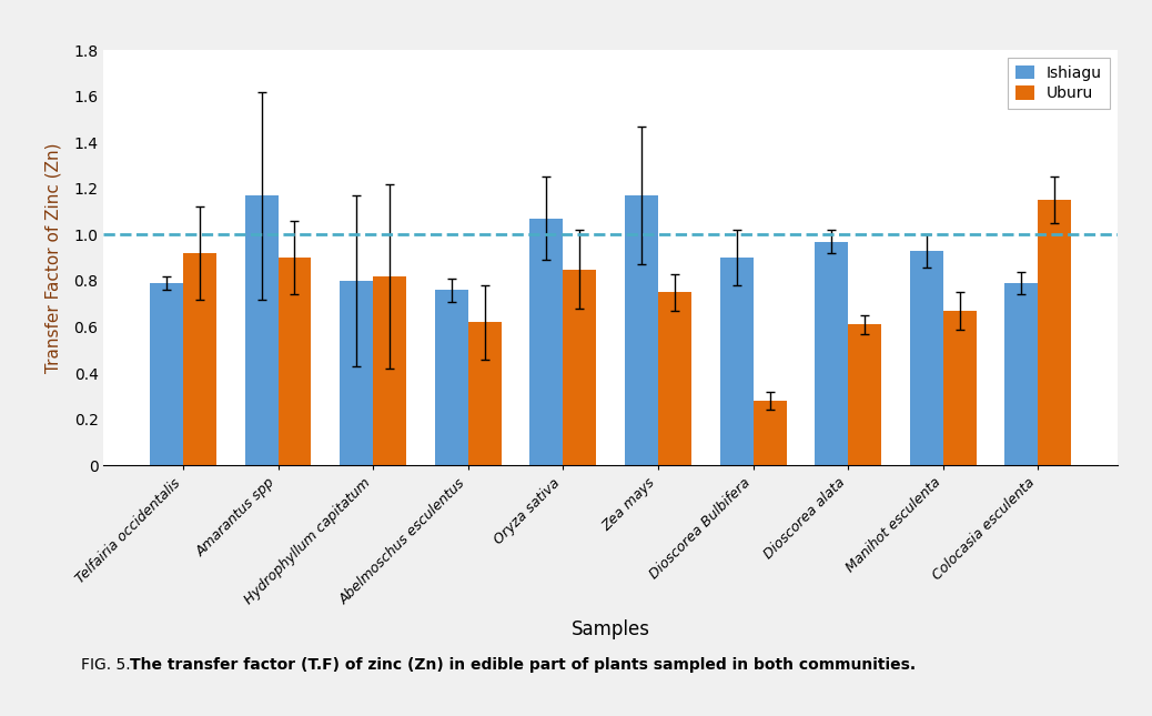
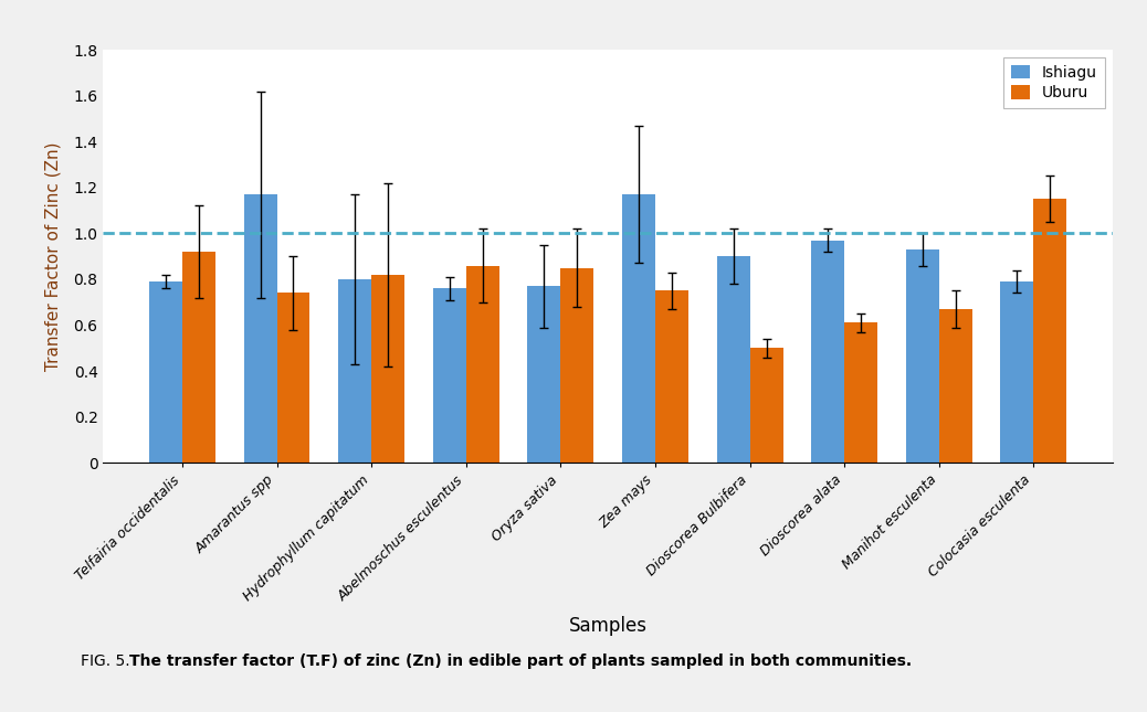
Uburu/Amarantus spp: 0.90 -> 0.74
Uburu/Abelmoschus esculentus: 0.62 -> 0.86
Ishiagu/Oryza sativa: 1.07 -> 0.77
Uburu/Dioscorea Bulbifera: 0.28 -> 0.50
